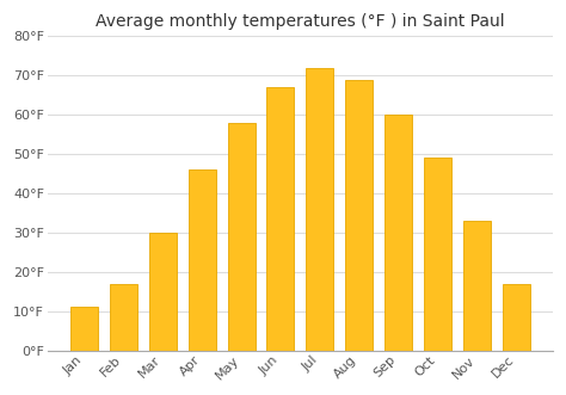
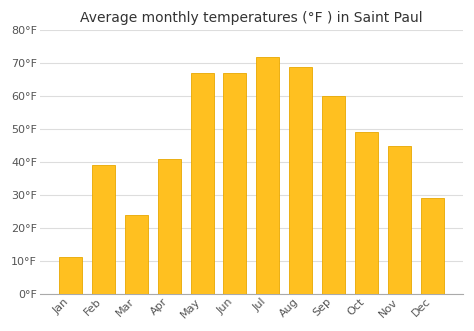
Feb: 17°F -> 39°F
Mar: 30°F -> 24°F
Apr: 46°F -> 41°F
May: 58°F -> 67°F
Nov: 33°F -> 45°F
Dec: 17°F -> 29°F
